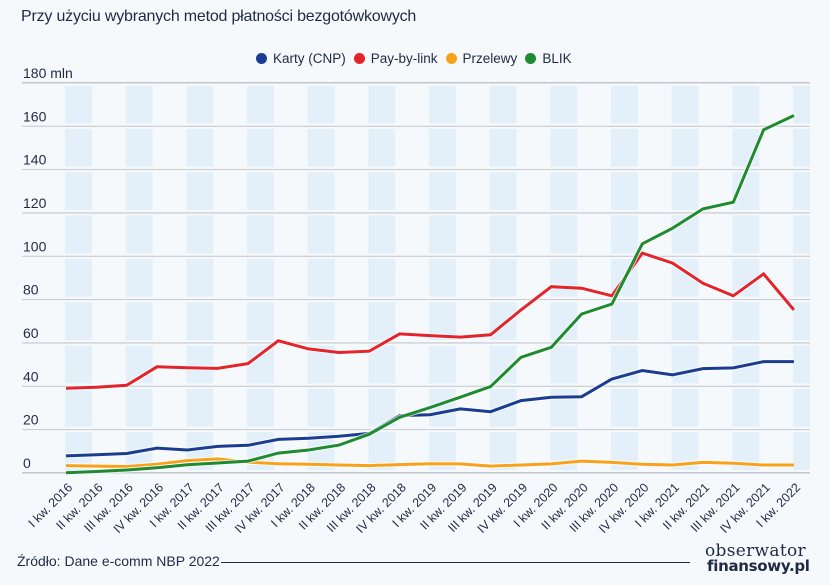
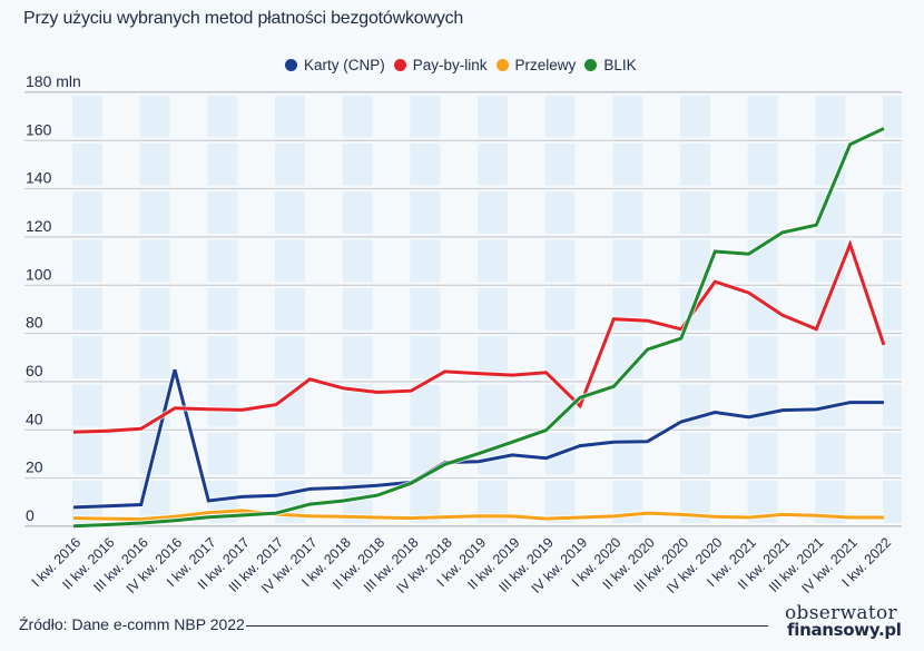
Karty (CNP)/IV kw. 2016: 12 -> 65
Pay-by-link/IV kw. 2019: 75 -> 50
BLIK/IV kw. 2020: 106 -> 114
Pay-by-link/IV kw. 2021: 92 -> 117
